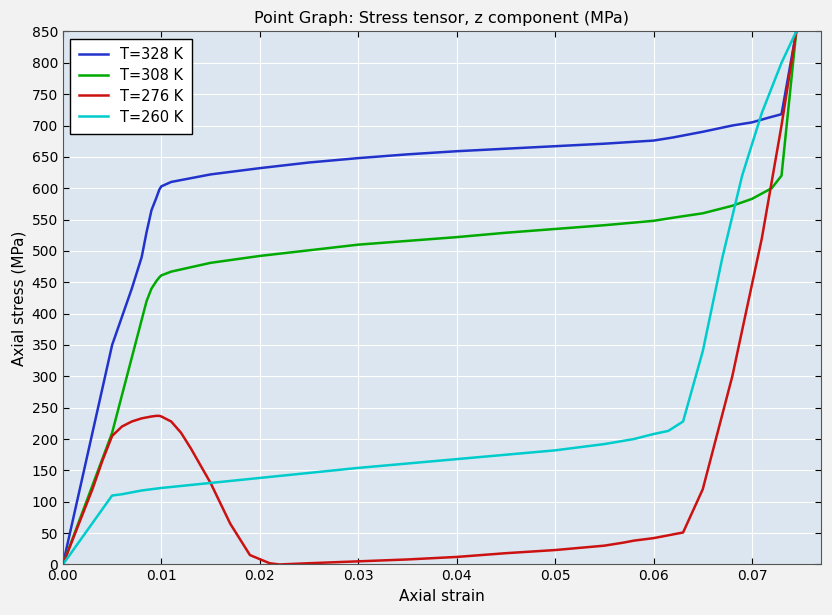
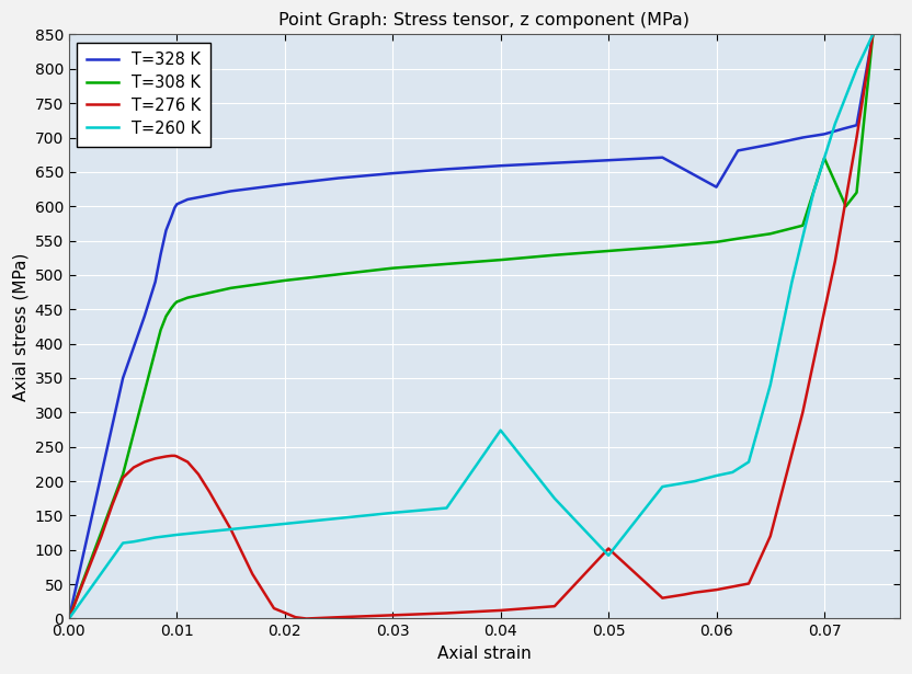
T=260 K/0.04: 168 -> 274
T=276 K/0.05: 23 -> 102
T=260 K/0.05: 182 -> 92
T=328 K/0.06: 676 -> 628
T=308 K/0.07: 583 -> 670
